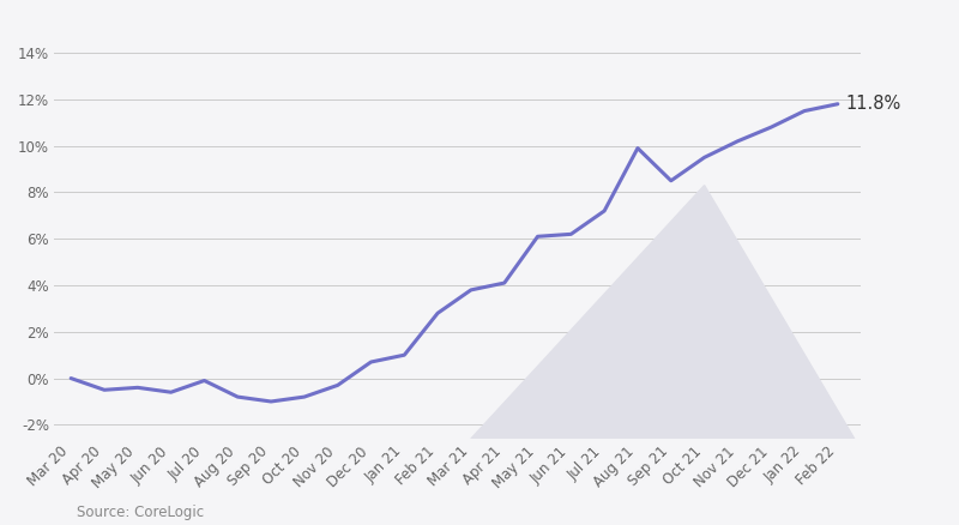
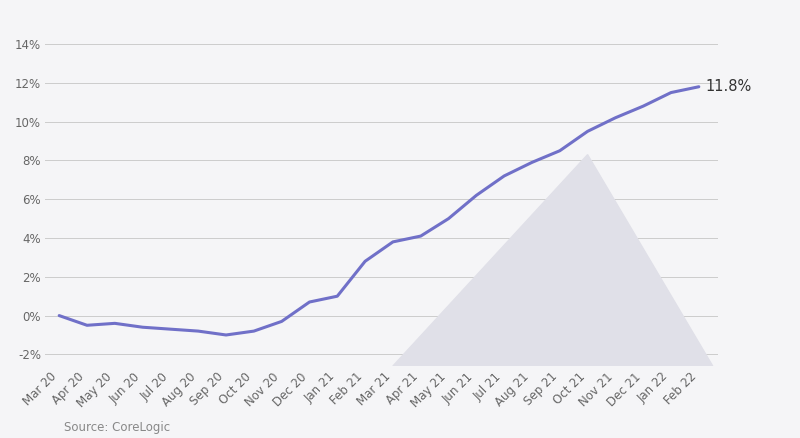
Jul 20: -0.1% -> -0.7%
May 21: 6.1% -> 5.0%
Aug 21: 9.9% -> 7.9%
